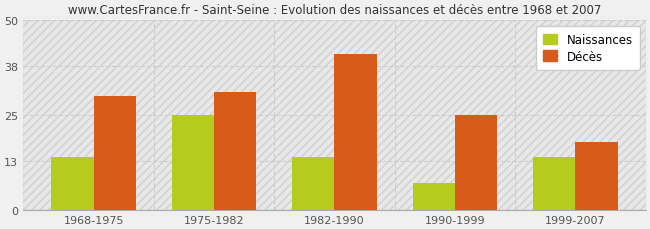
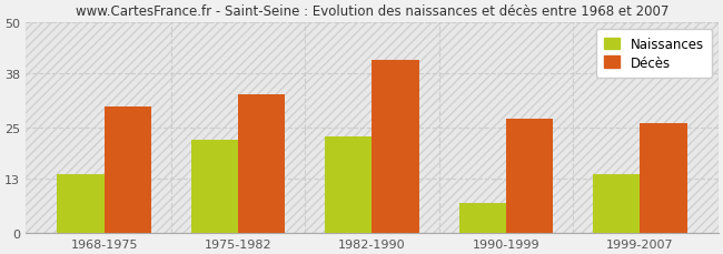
Naissances/1975-1982: 25 -> 22
Décès/1975-1982: 31 -> 33
Naissances/1982-1990: 14 -> 23
Décès/1990-1999: 25 -> 27
Décès/1999-2007: 18 -> 26
